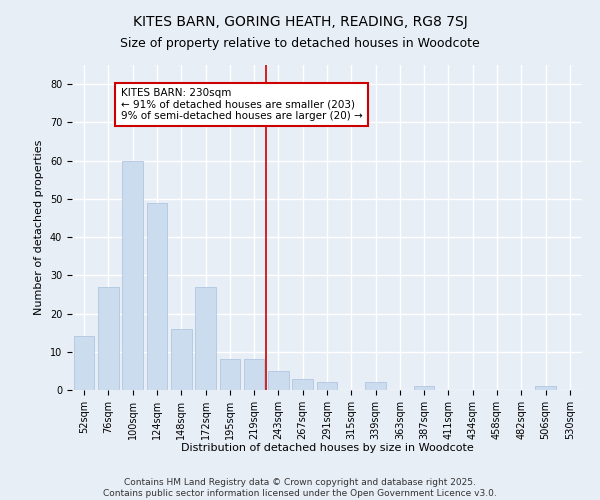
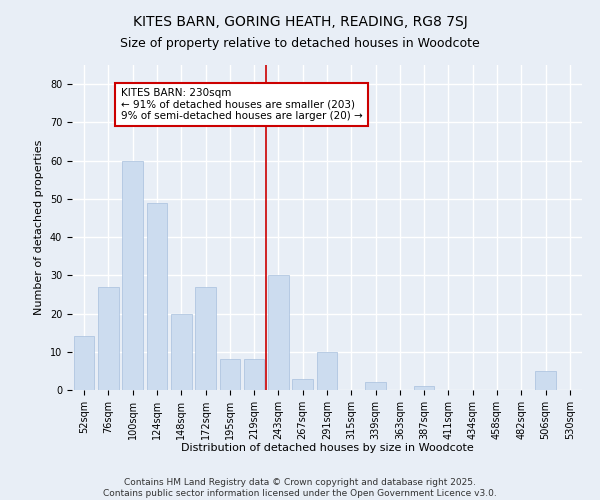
148sqm: 16 -> 20
243sqm: 5 -> 30
291sqm: 2 -> 10
506sqm: 1 -> 5
